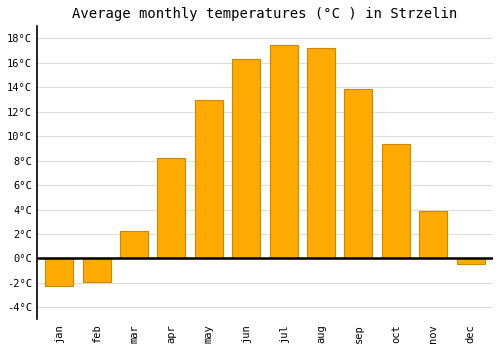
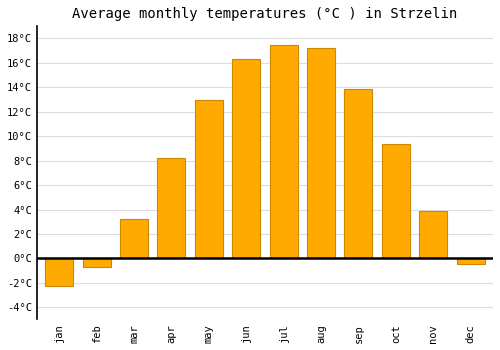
feb: -1.9°C -> -0.7°C
mar: 2.2°C -> 3.2°C
